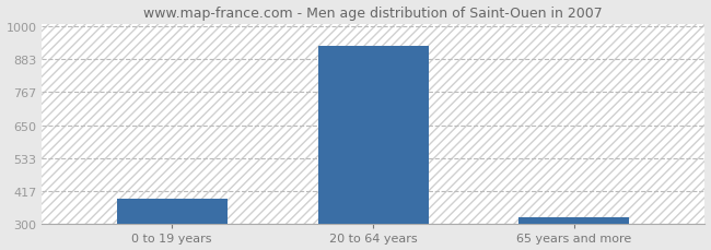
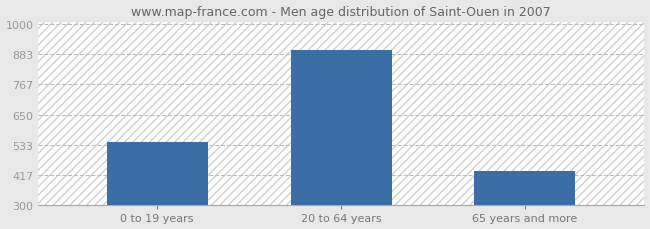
0 to 19 years: 390 -> 545
20 to 64 years: 930 -> 900
65 years and more: 323 -> 430
